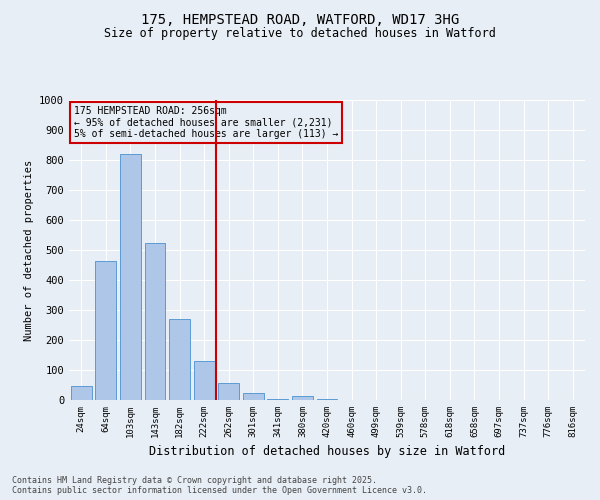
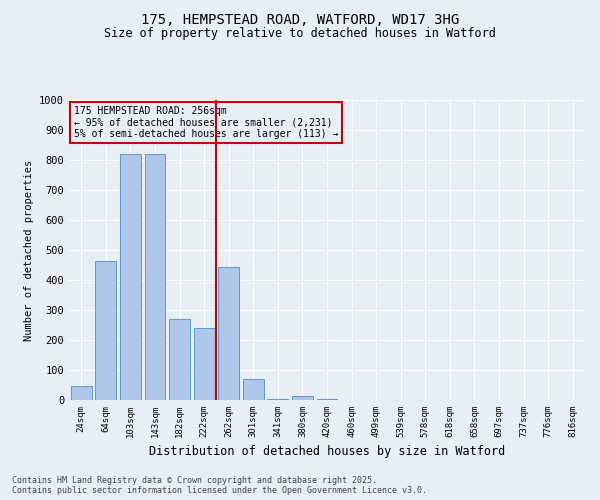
143sqm: 523 -> 820
222sqm: 130 -> 240
262sqm: 57 -> 445
301sqm: 22 -> 70
